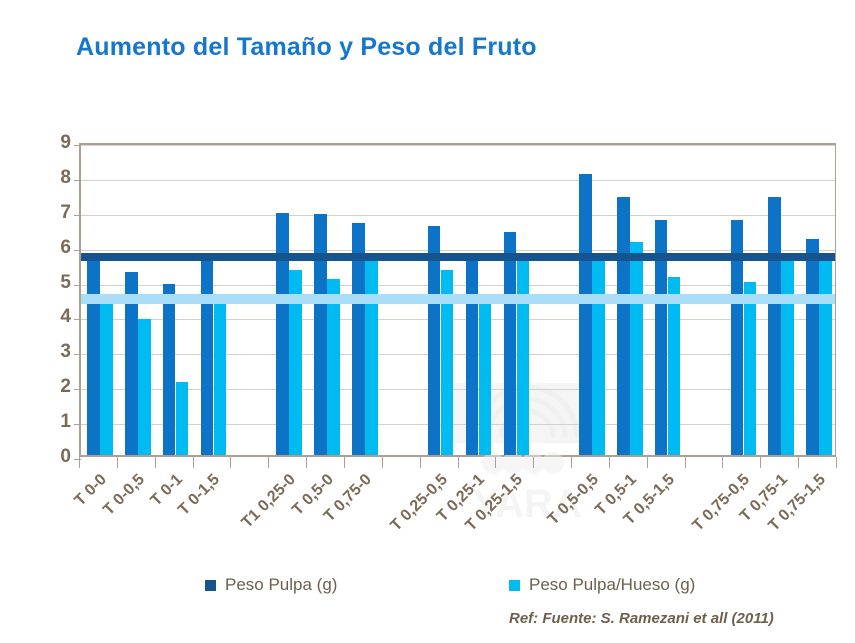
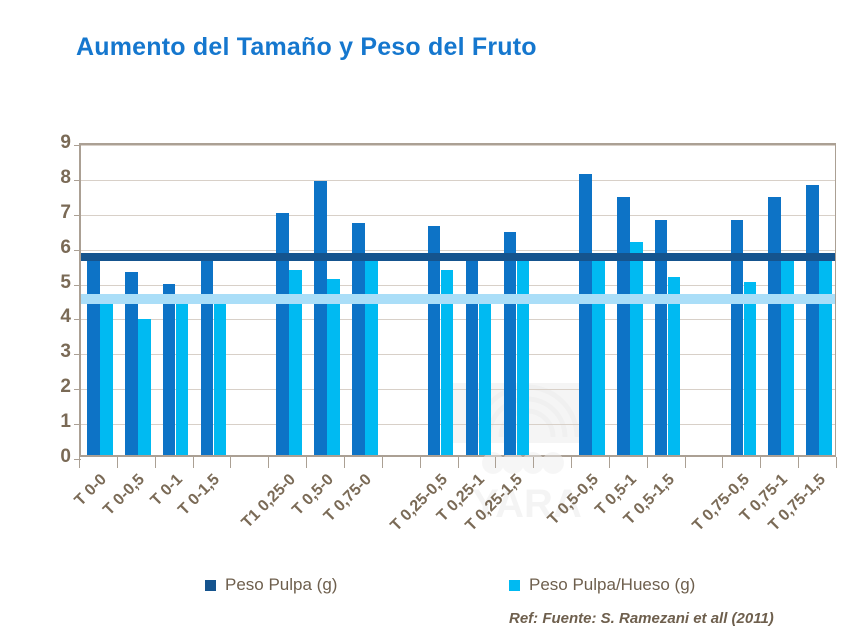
Peso Pulpa/Hueso (g)/T 0-1: 2.1 -> 4.3
Peso Pulpa (g)/T 0,5-0: 6.9 -> 7.8
Peso Pulpa (g)/T 0,75-1,5: 6.2 -> 7.8
